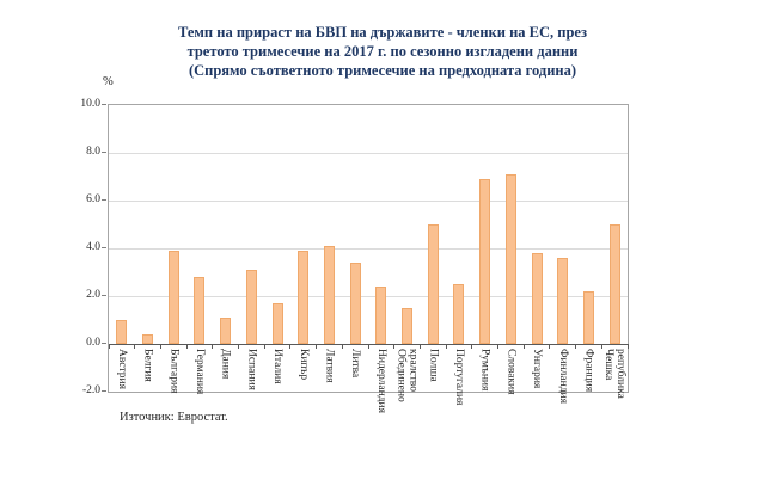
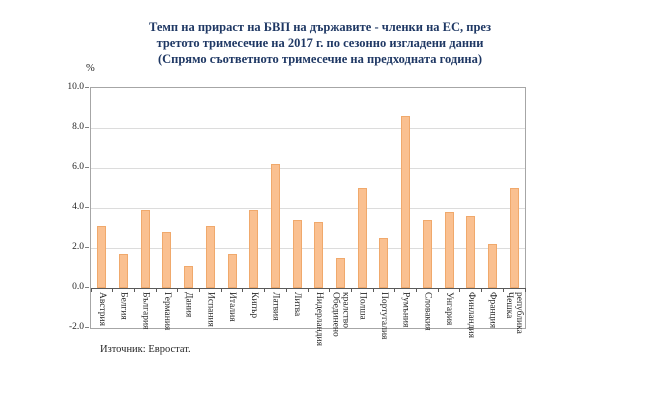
Австрия: 1.0 -> 3.1
Белгия: 0.4 -> 1.7
Латвия: 4.1 -> 6.2
Нидерландия: 2.4 -> 3.3
Румъния: 6.9 -> 8.6
Словакия: 7.1 -> 3.4
